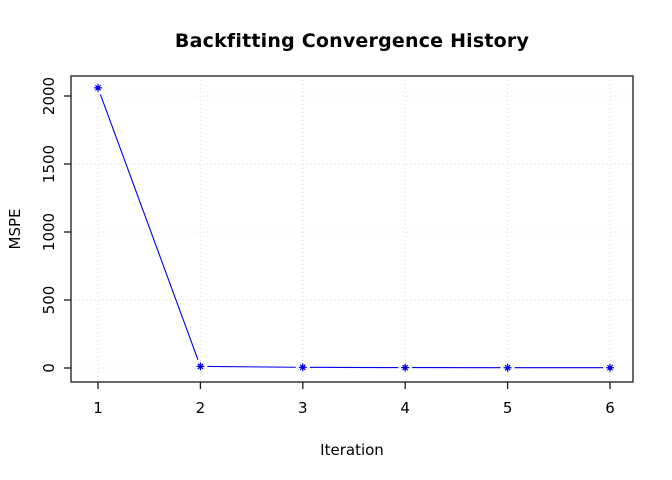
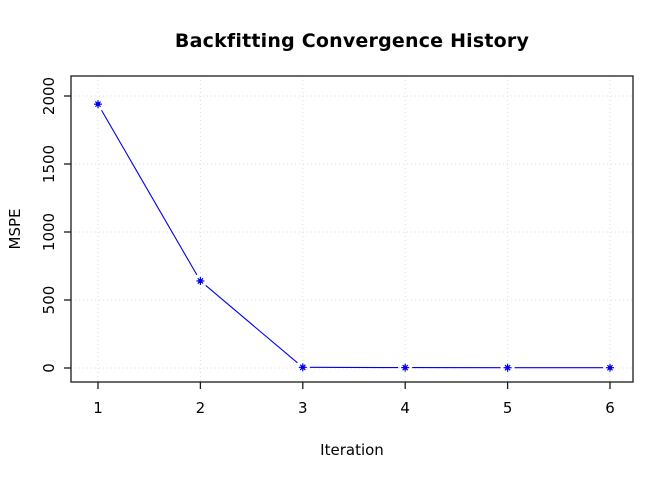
1: 2060 -> 1940
2: 10 -> 640
